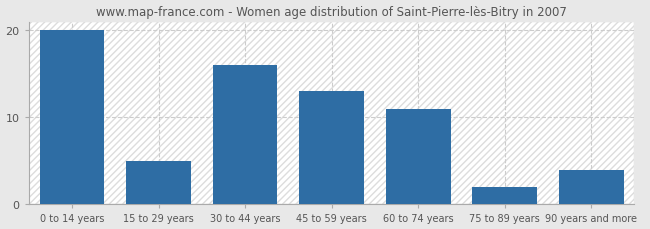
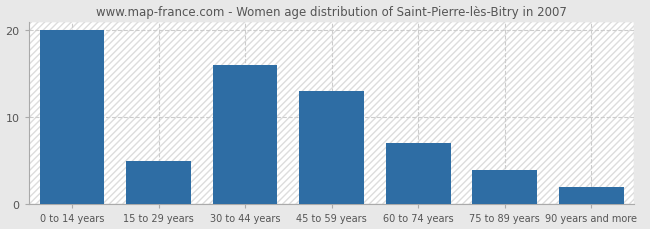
60 to 74 years: 11 -> 7
75 to 89 years: 2 -> 4
90 years and more: 4 -> 2
